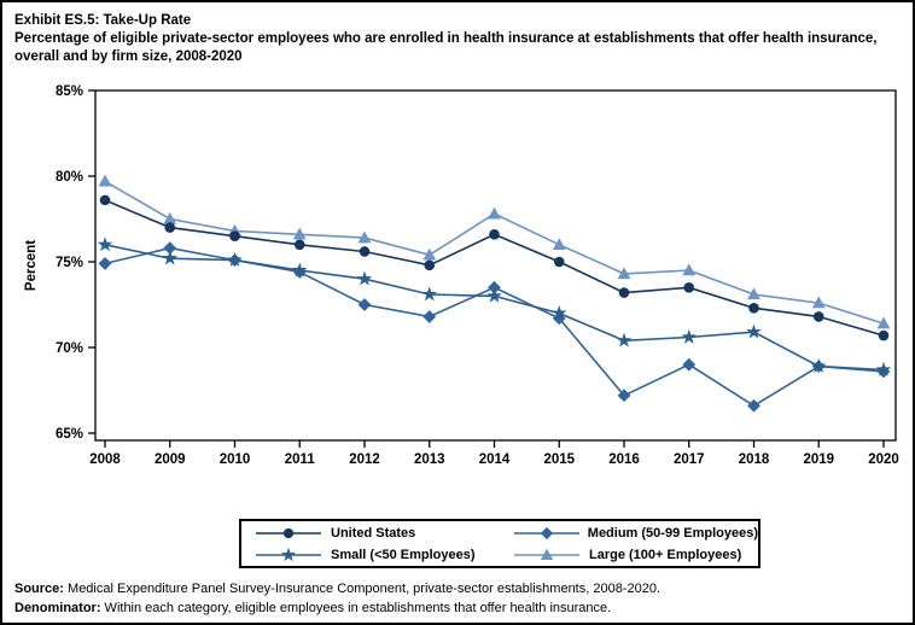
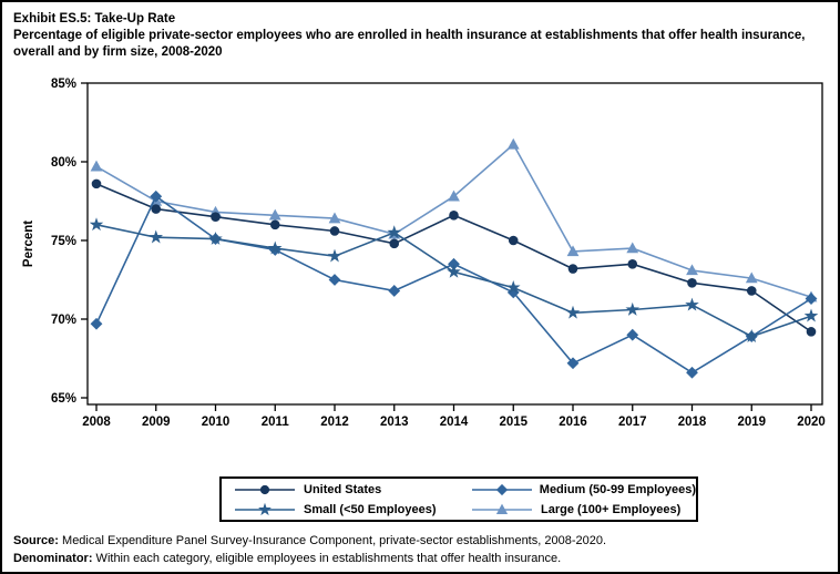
Medium (50-99 Employees)/2008: 74.9% -> 69.7%
Medium (50-99 Employees)/2009: 75.8% -> 77.8%
Small (<50 Employees)/2013: 73.1% -> 75.5%
Large (100+ Employees)/2015: 76.0% -> 81.1%
United States/2020: 70.7% -> 69.2%
Small (<50 Employees)/2020: 68.7% -> 70.2%
Medium (50-99 Employees)/2020: 68.6% -> 71.3%
